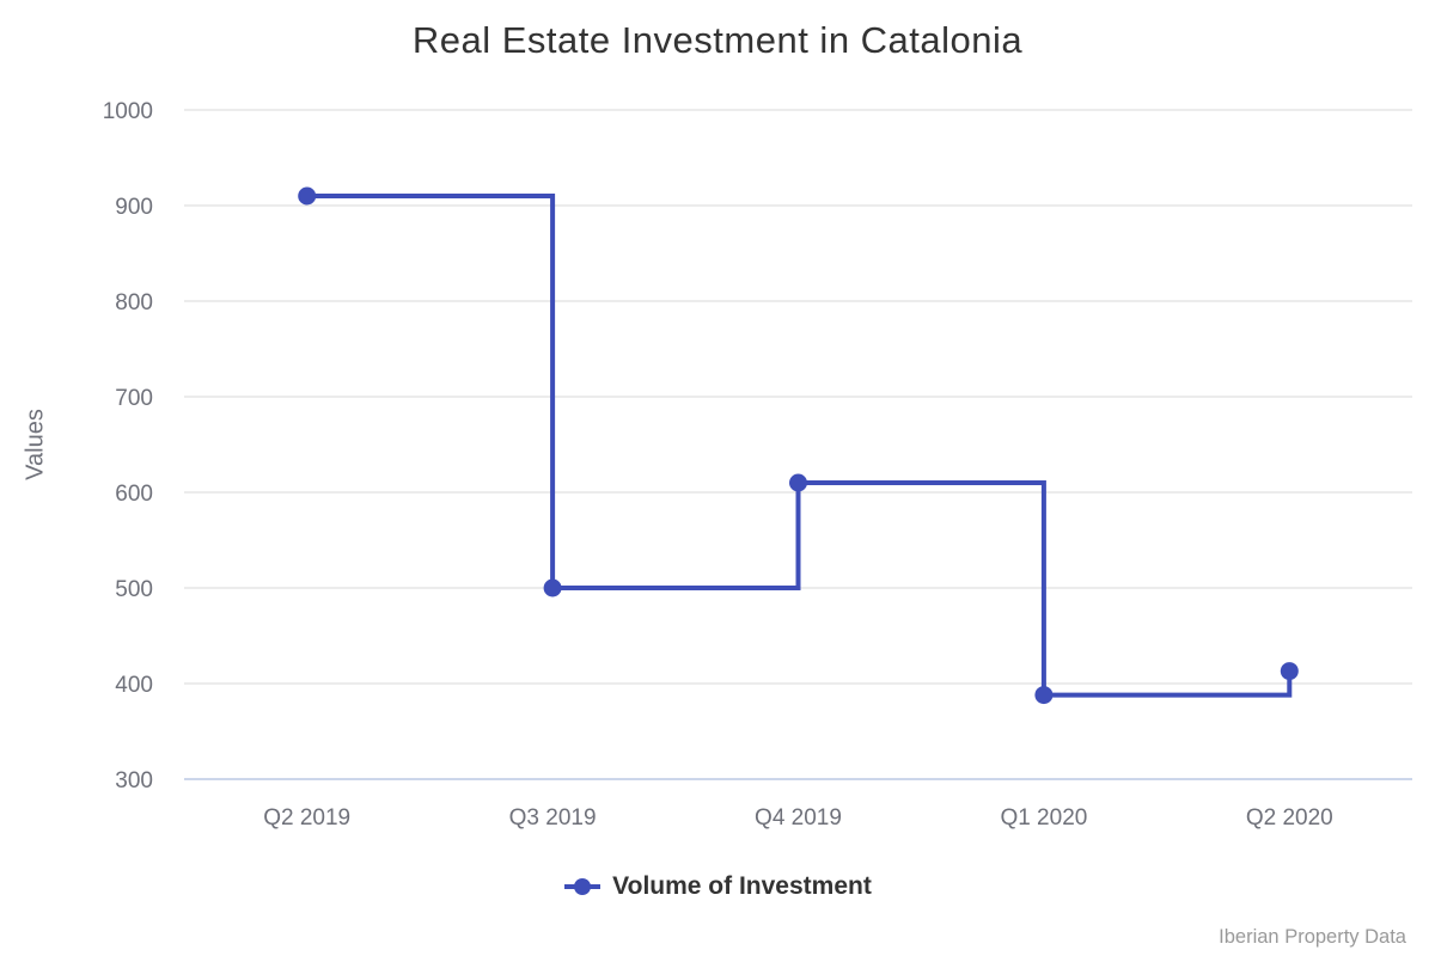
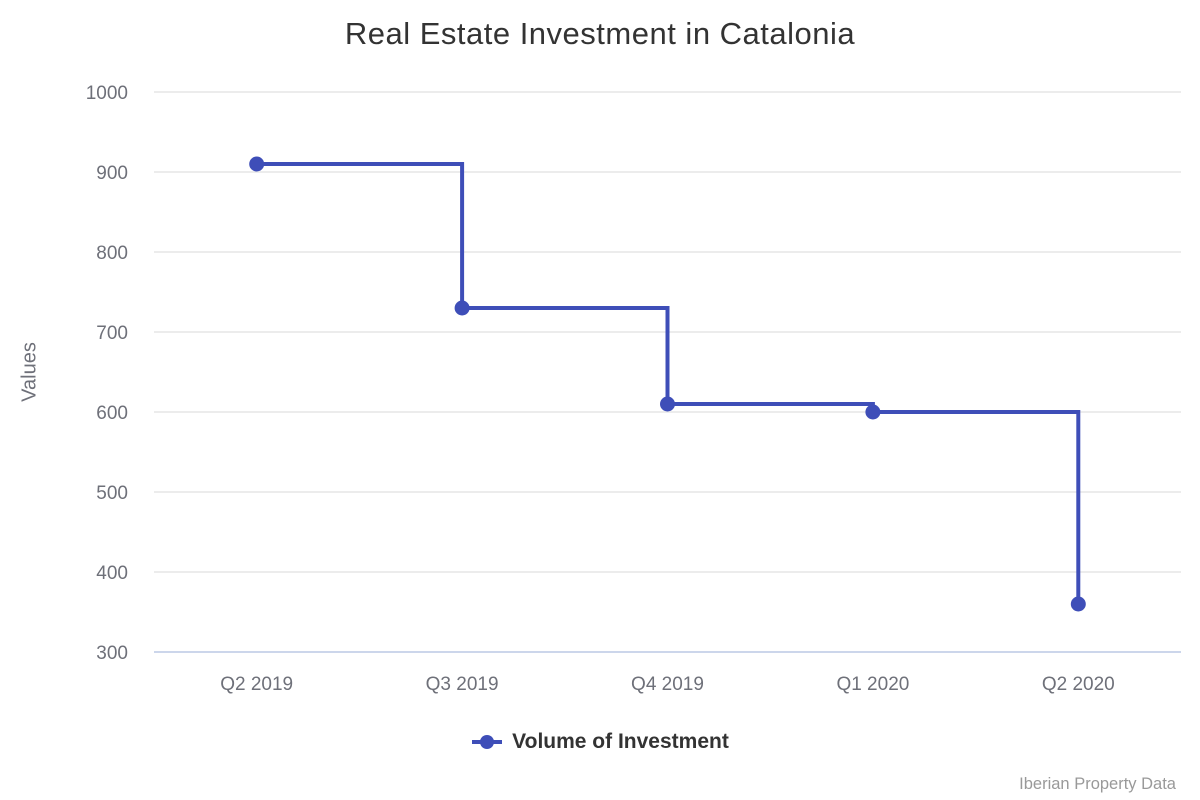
Q3 2019: 500 -> 730
Q1 2020: 390 -> 600
Q2 2020: 410 -> 360
